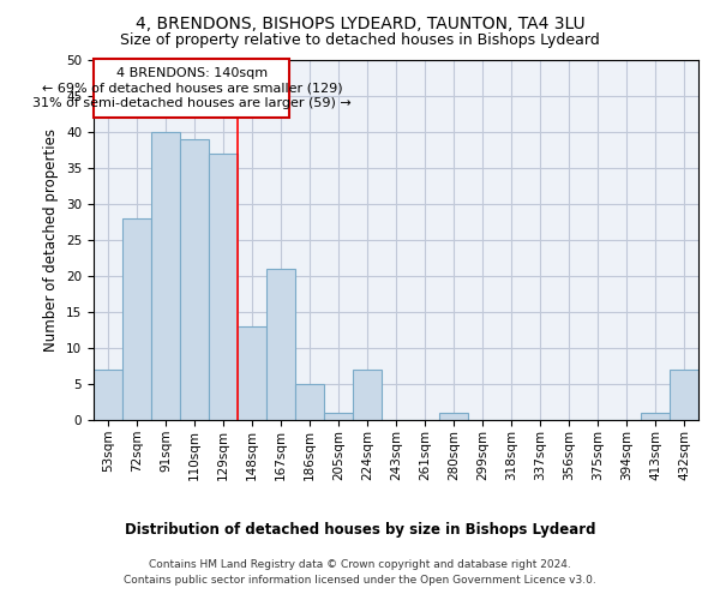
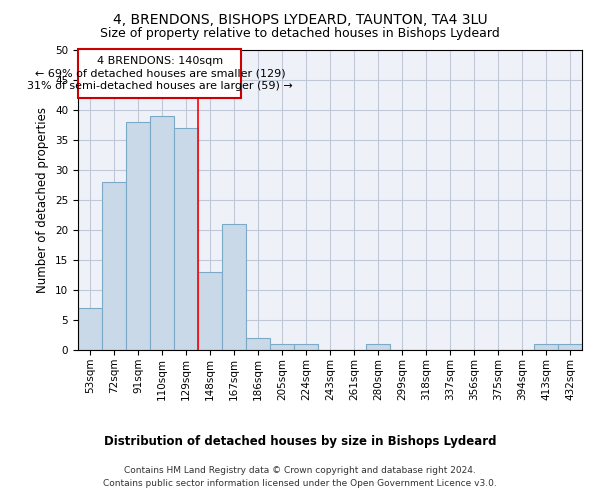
91sqm: 40 -> 38
186sqm: 5 -> 2
224sqm: 7 -> 1
432sqm: 7 -> 1
